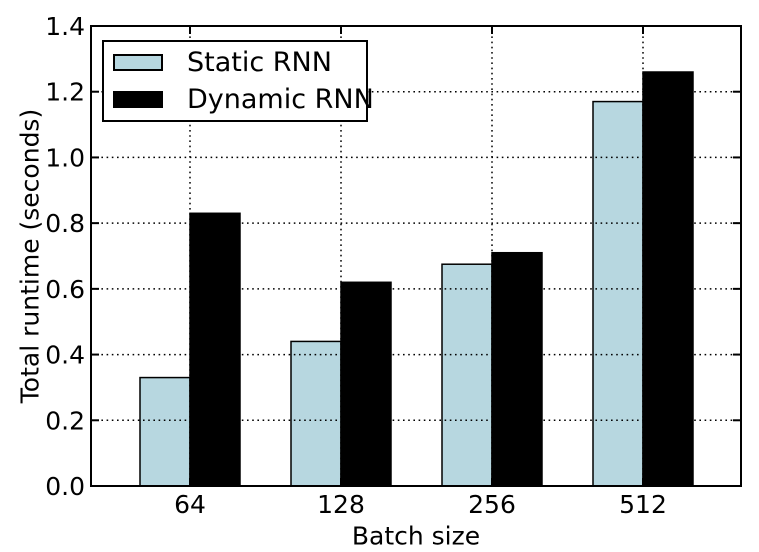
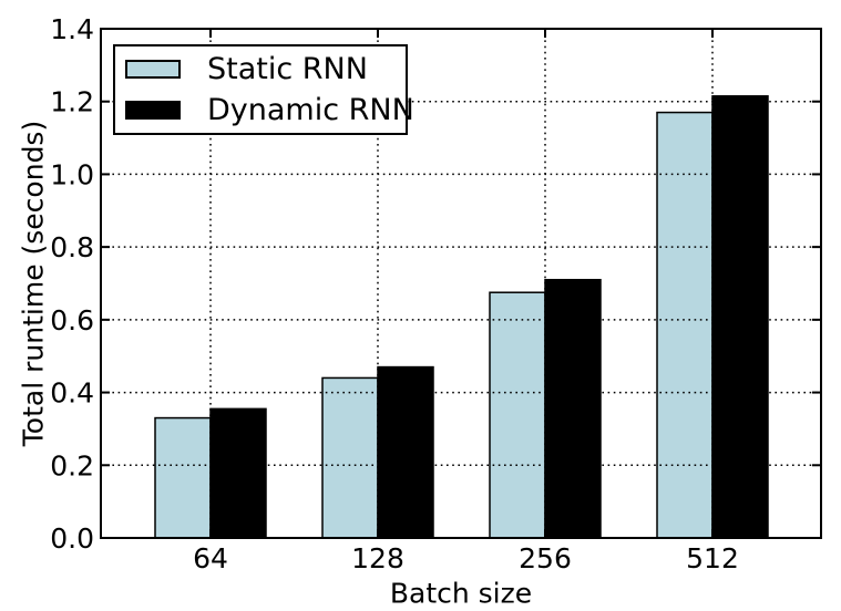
Dynamic RNN/64: 0.83 -> 0.35
Dynamic RNN/128: 0.62 -> 0.47
Dynamic RNN/512: 1.26 -> 1.22
